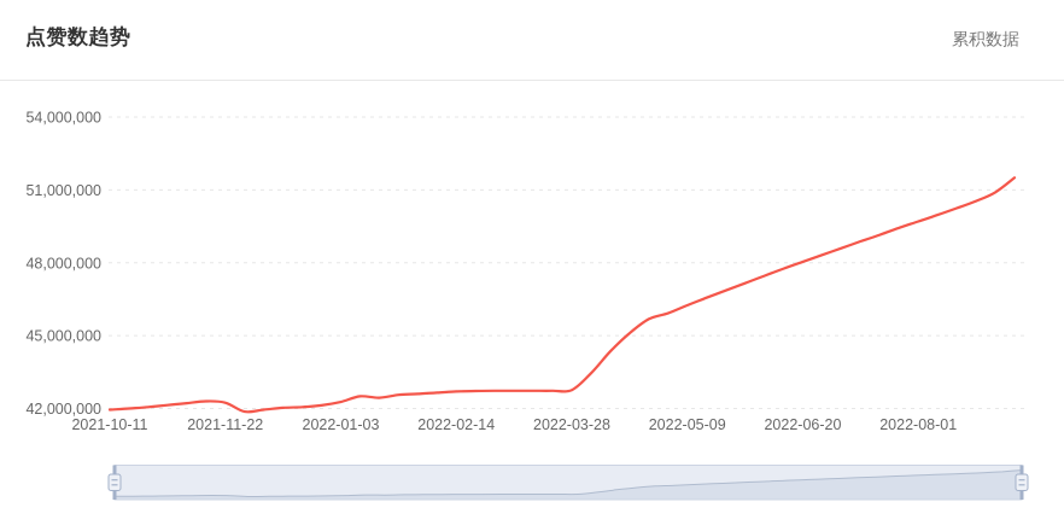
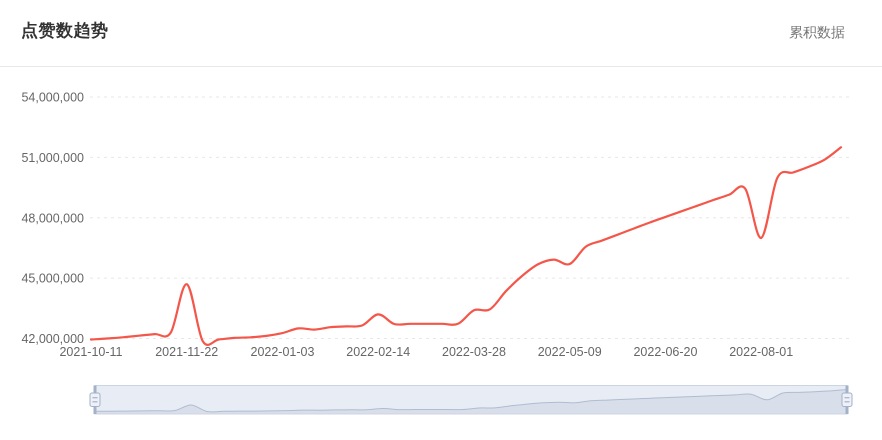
2021-11-22: 42200000 -> 44700000
2022-02-14: 42700000 -> 43200000
2022-03-28: 42800000 -> 43400000
2022-05-09: 46200000 -> 45700000
2022-08-01: 49700000 -> 47000000
